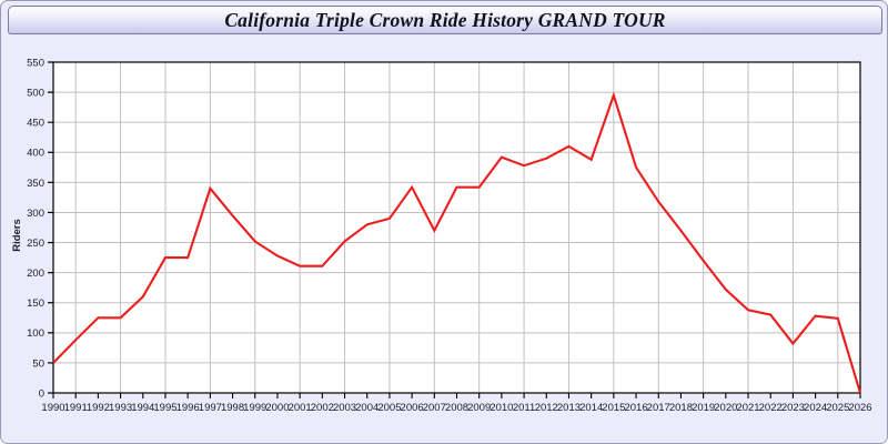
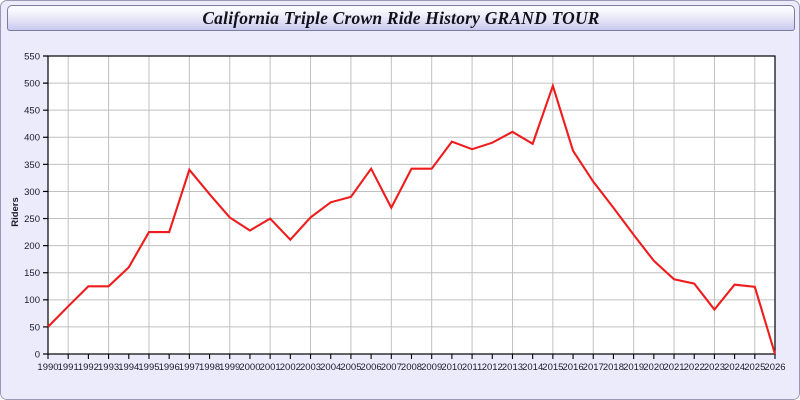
2001: 210 -> 250
